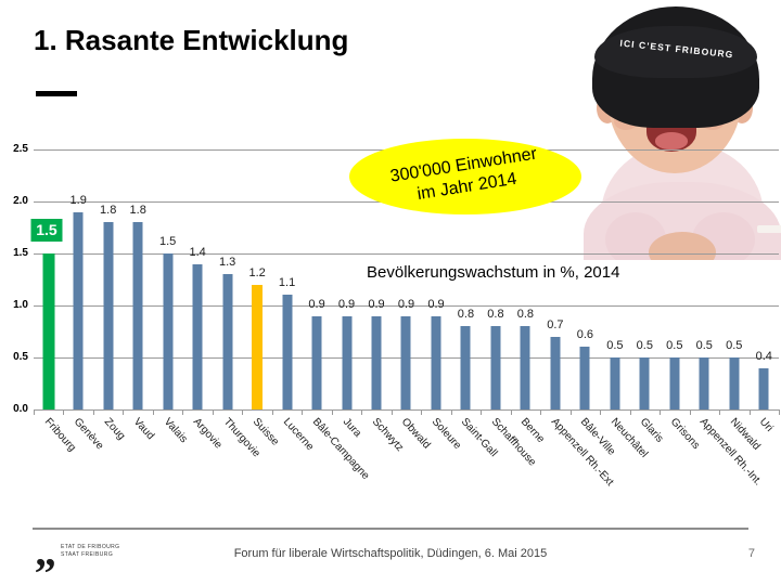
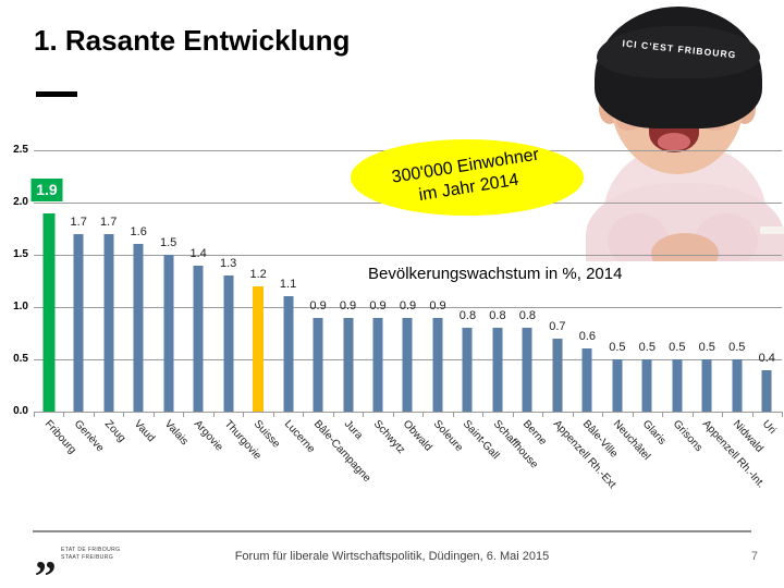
Fribourg: 1.5 -> 1.9
Genève: 1.9 -> 1.7
Zoug: 1.8 -> 1.7
Vaud: 1.8 -> 1.6
